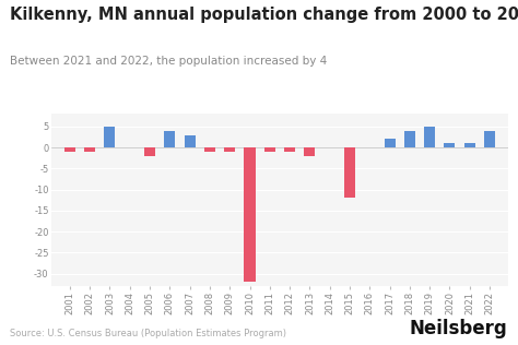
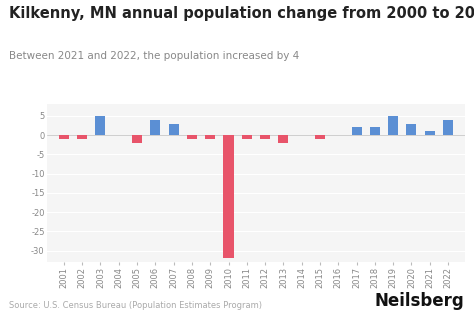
2015: -12 -> -1
2018: 4 -> 2
2020: 1 -> 3
